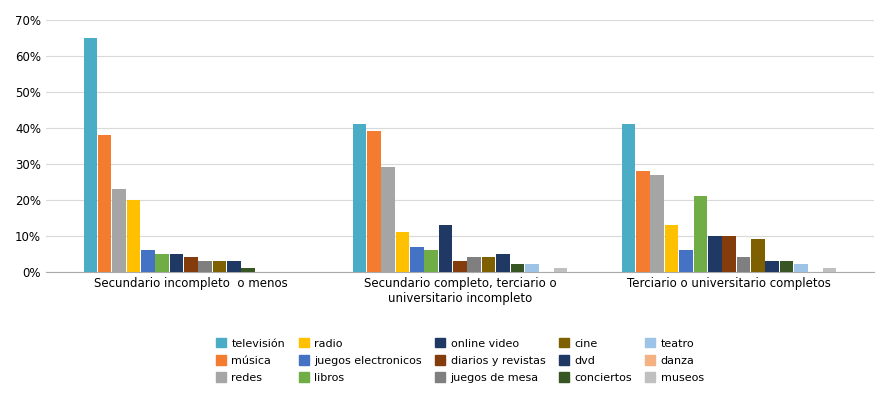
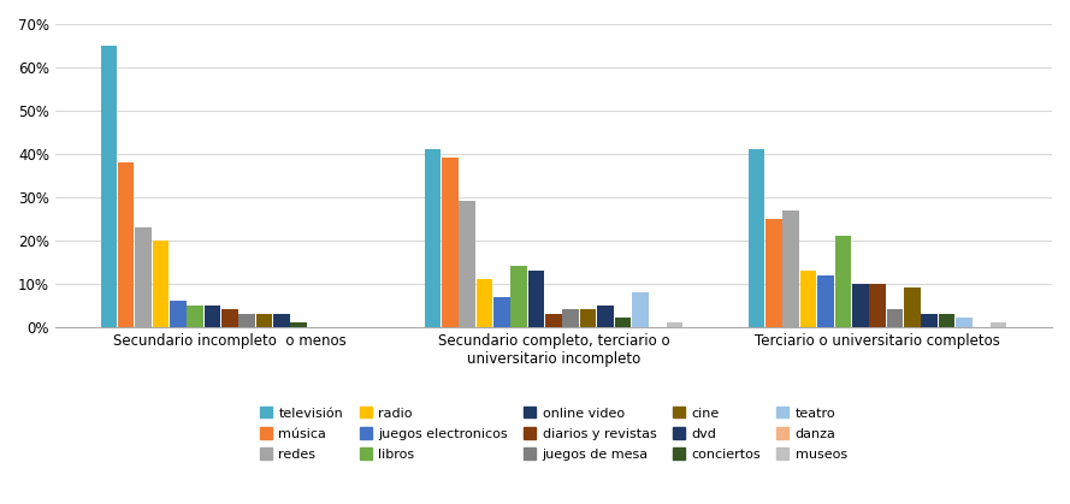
libros/Secundario completo, terciario o universitario incompleto: 6% -> 14%
teatro/Secundario completo, terciario o universitario incompleto: 2% -> 8%
música/Terciario o universitario completos: 28% -> 25%
juegos electronicos/Terciario o universitario completos: 6% -> 12%
